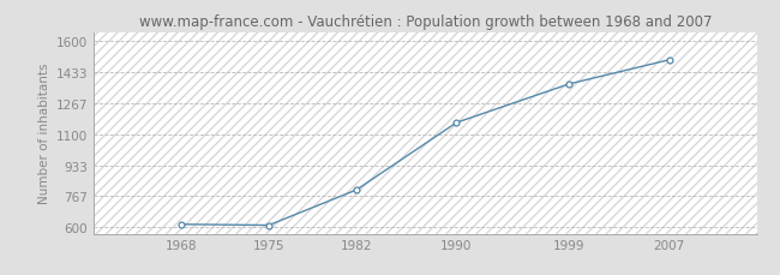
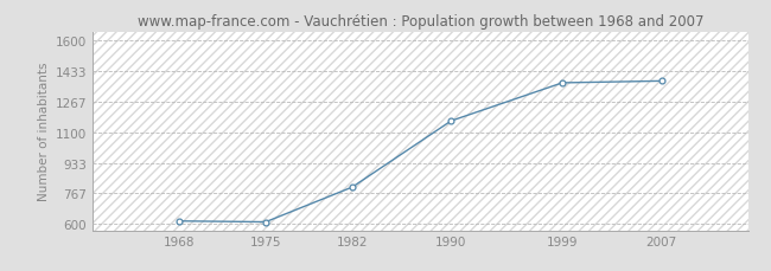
2007: 1500 -> 1380
